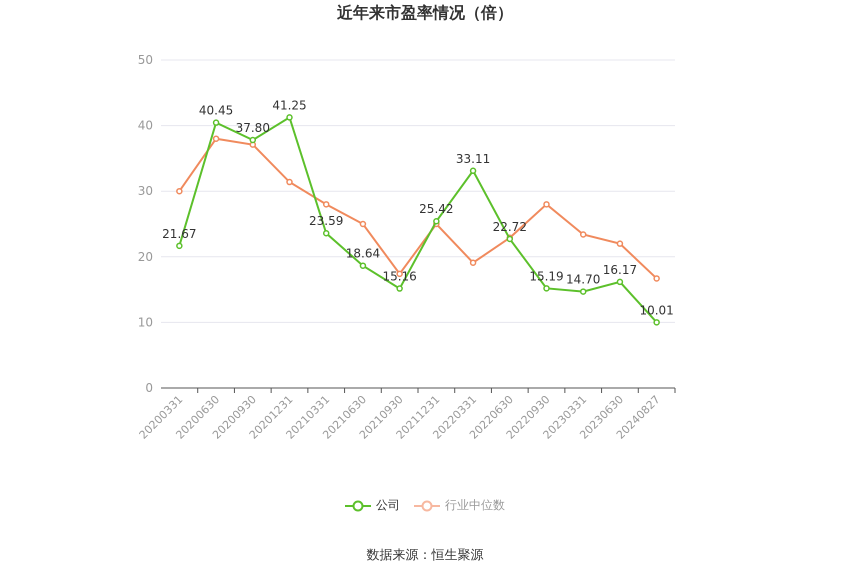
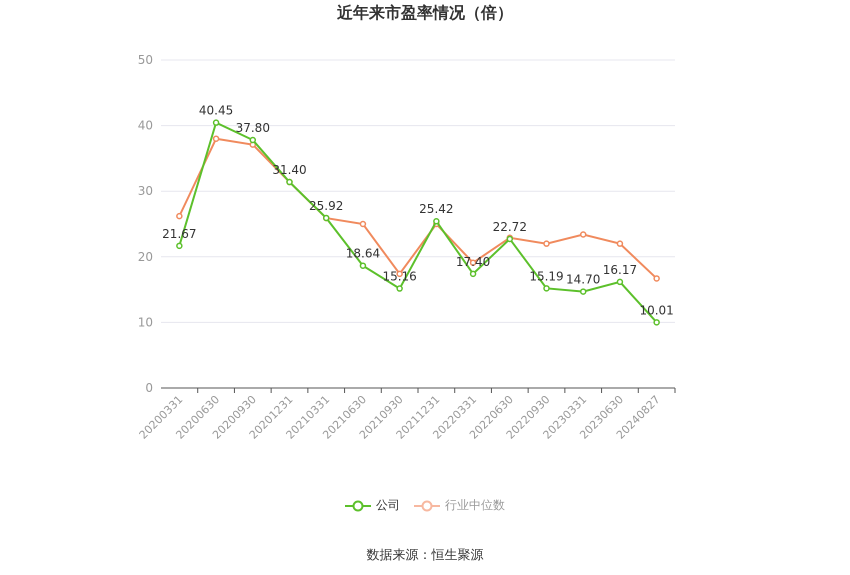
行业中位数/20200331: 30 -> 26
公司/20201231: 41.25 -> 31.40
公司/20210331: 23.59 -> 25.92
行业中位数/20210331: 28 -> 26
公司/20220331: 33.11 -> 17.40
行业中位数/20220930: 28 -> 22
